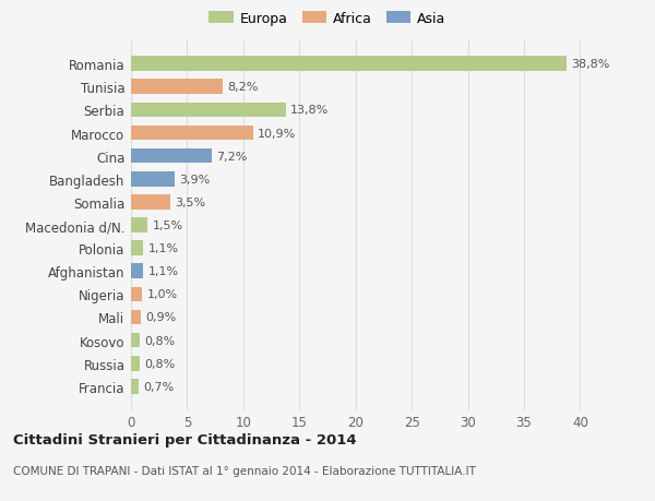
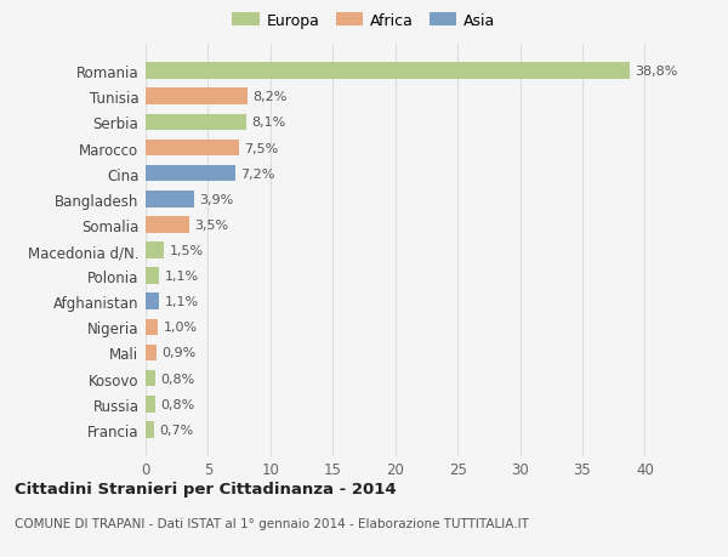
Serbia: 13,8% -> 8,1%
Marocco: 10,9% -> 7,5%
